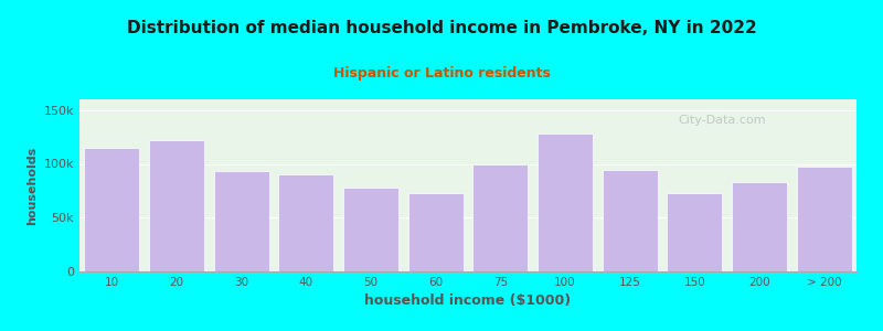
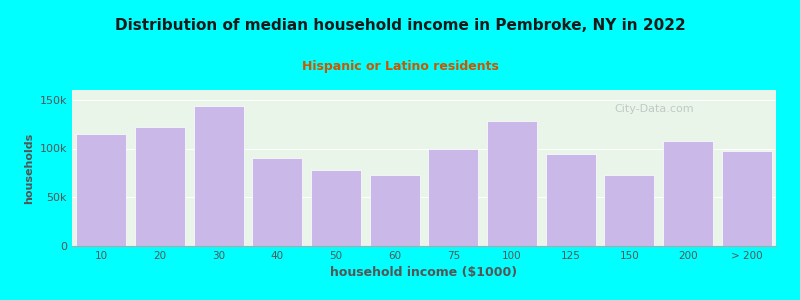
30: 93k -> 144k
200: 83k -> 108k
